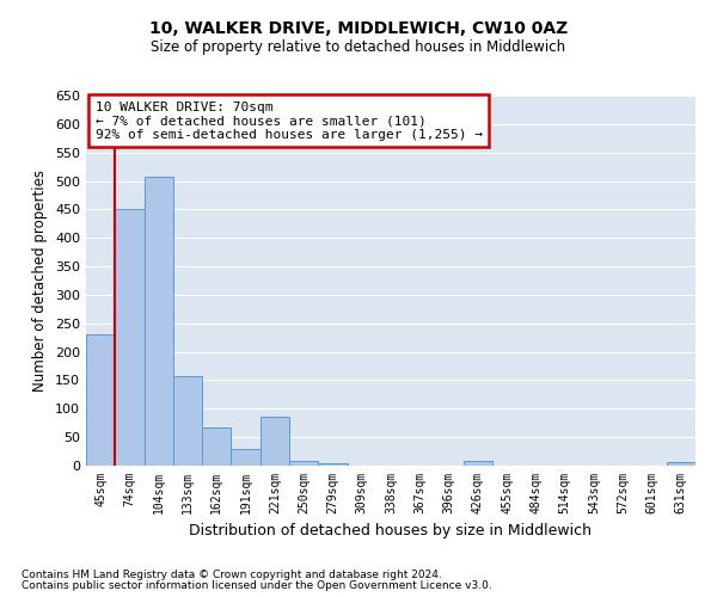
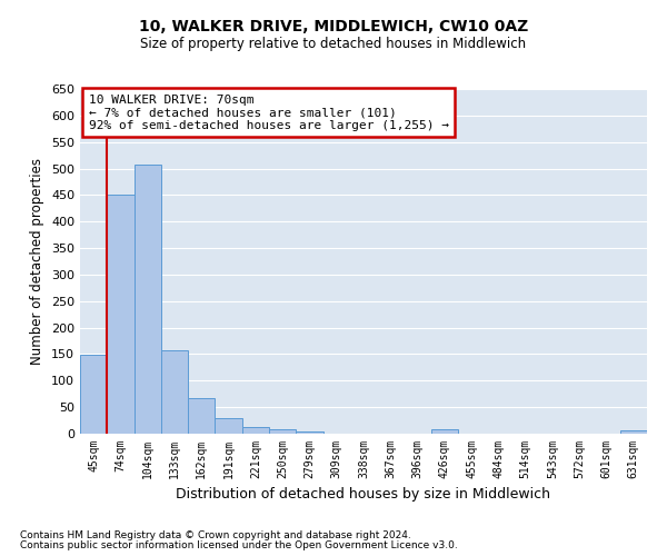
45sqm: 230 -> 148
221sqm: 85 -> 13
